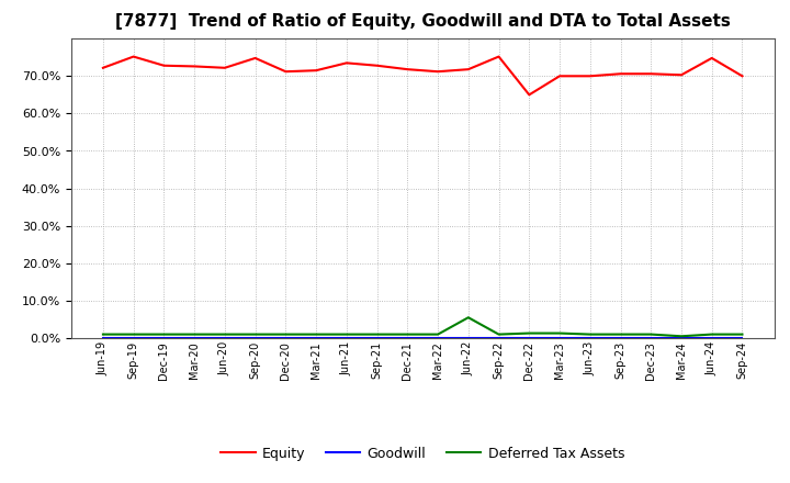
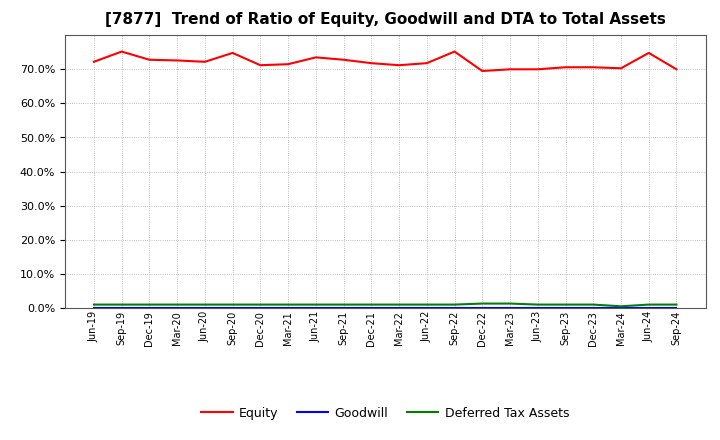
Deferred Tax Assets/Jun-22: 5.5% -> 1.0%
Equity/Dec-22: 65.0% -> 69.5%
